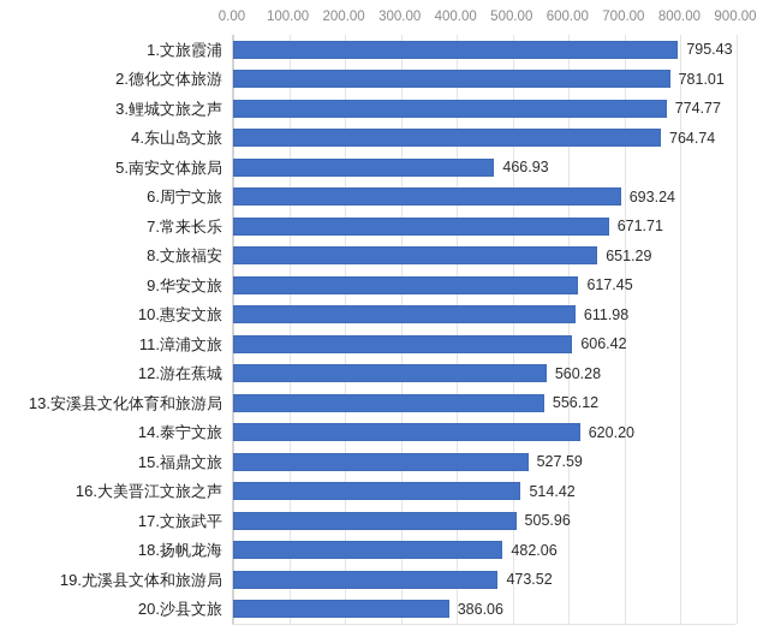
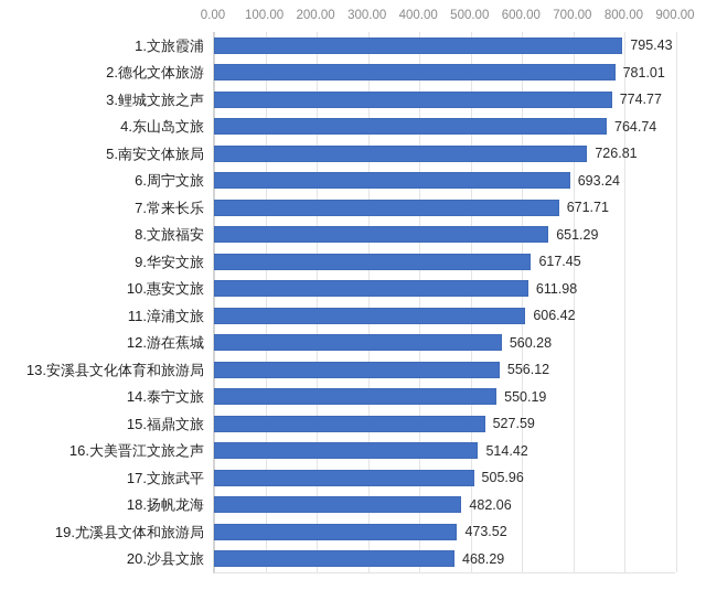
5.南安文体旅局: 466.93 -> 726.81
14.泰宁文旅: 620.20 -> 550.19
20.沙县文旅: 386.06 -> 468.29
